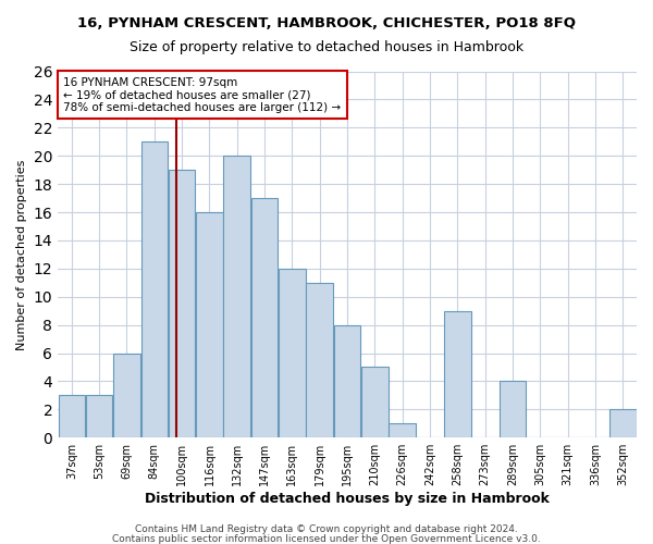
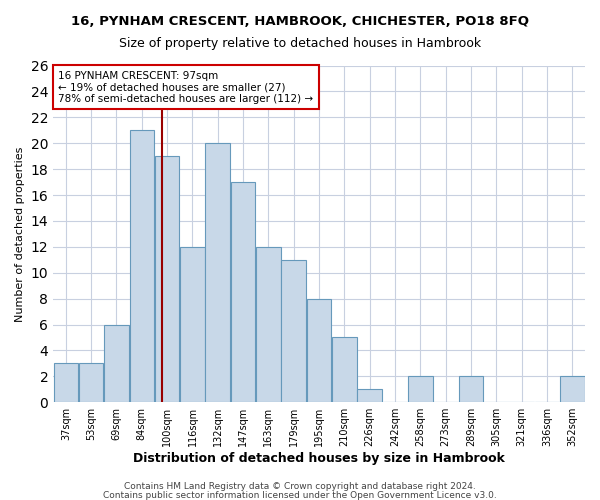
116sqm: 16 -> 12
258sqm: 9 -> 2
289sqm: 4 -> 2
